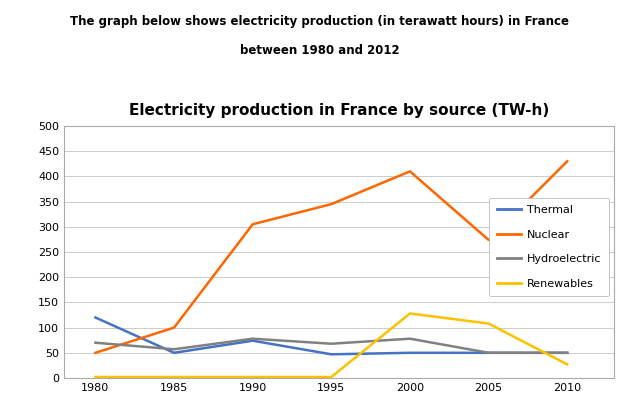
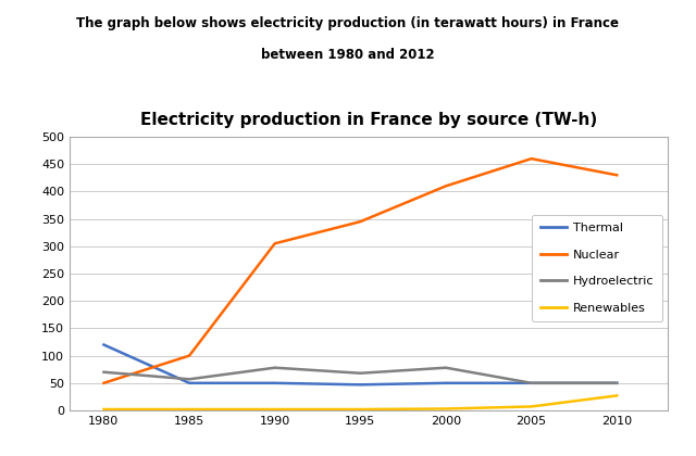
Thermal/1990: 74 -> 50
Renewables/2000: 128 -> 3
Nuclear/2005: 274 -> 460
Renewables/2005: 108 -> 7
